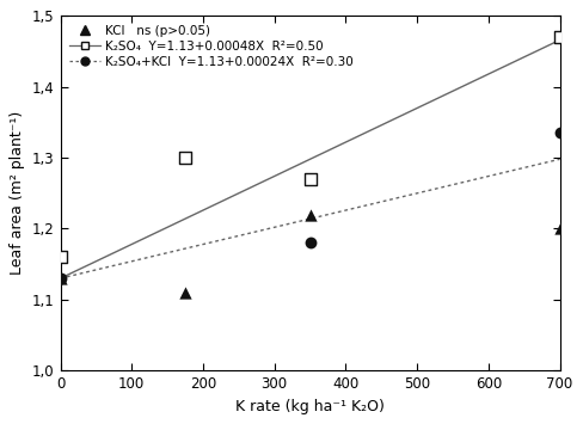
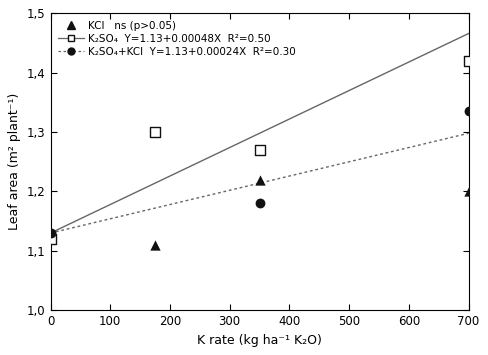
K₂SO₄ Y=1.13+0.00048X R²=0.50/0: 1,16 -> 1,12
K₂SO₄ Y=1.13+0.00048X R²=0.50/700: 1,47 -> 1,42
